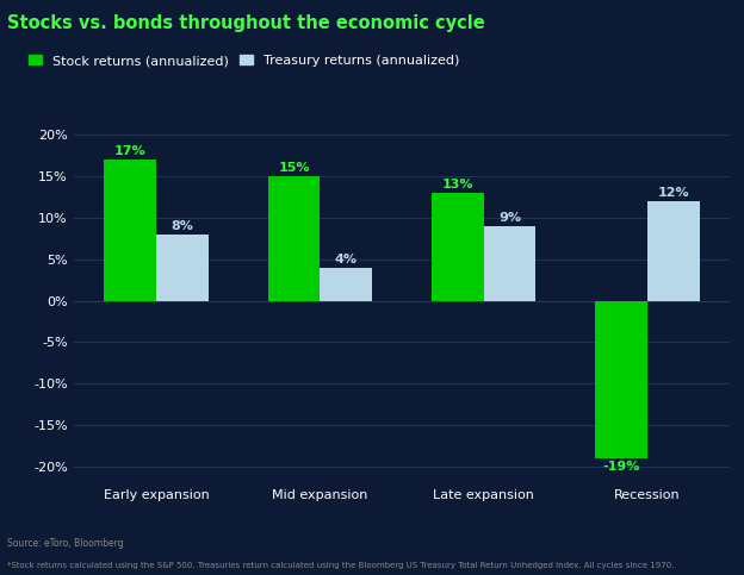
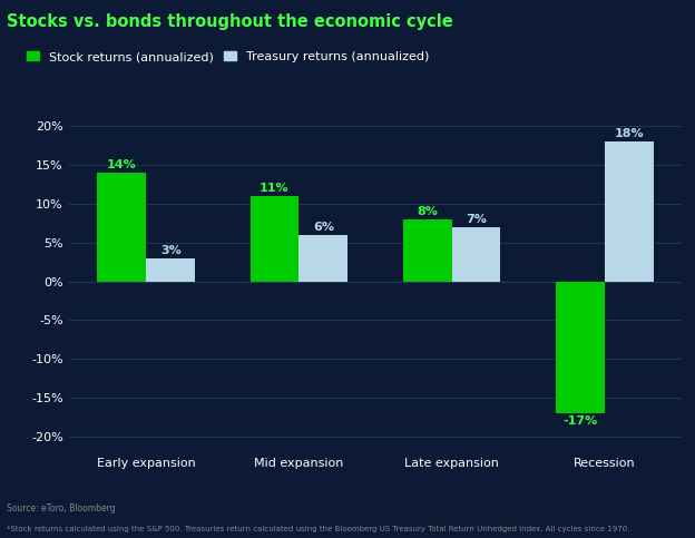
Stock returns (annualized)/Early expansion: 17% -> 14%
Treasury returns (annualized)/Early expansion: 8% -> 3%
Stock returns (annualized)/Mid expansion: 15% -> 11%
Treasury returns (annualized)/Mid expansion: 4% -> 6%
Stock returns (annualized)/Late expansion: 13% -> 8%
Treasury returns (annualized)/Late expansion: 9% -> 7%
Stock returns (annualized)/Recession: -19% -> -17%
Treasury returns (annualized)/Recession: 12% -> 18%
